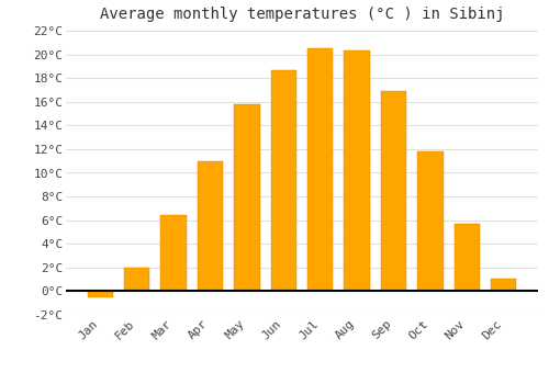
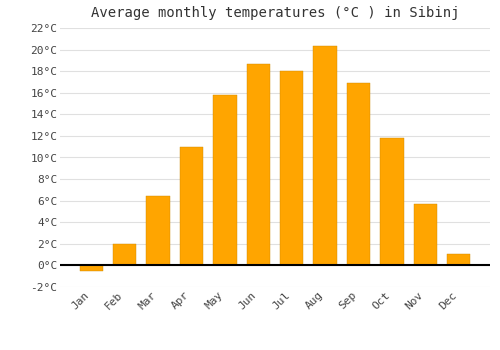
Jul: 20.5°C -> 18.0°C
